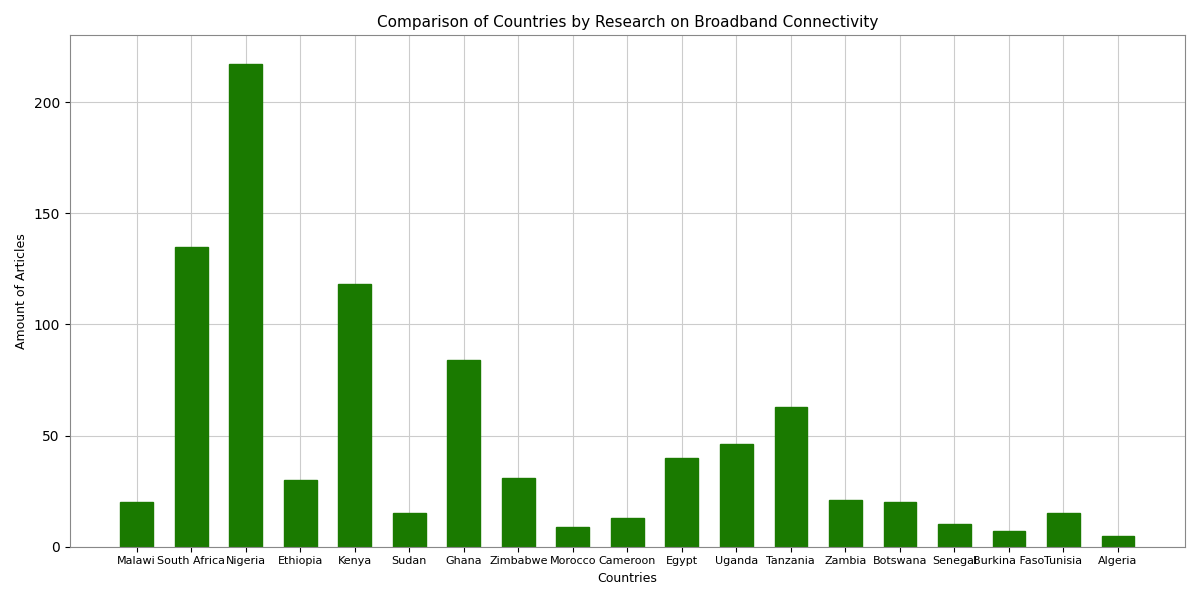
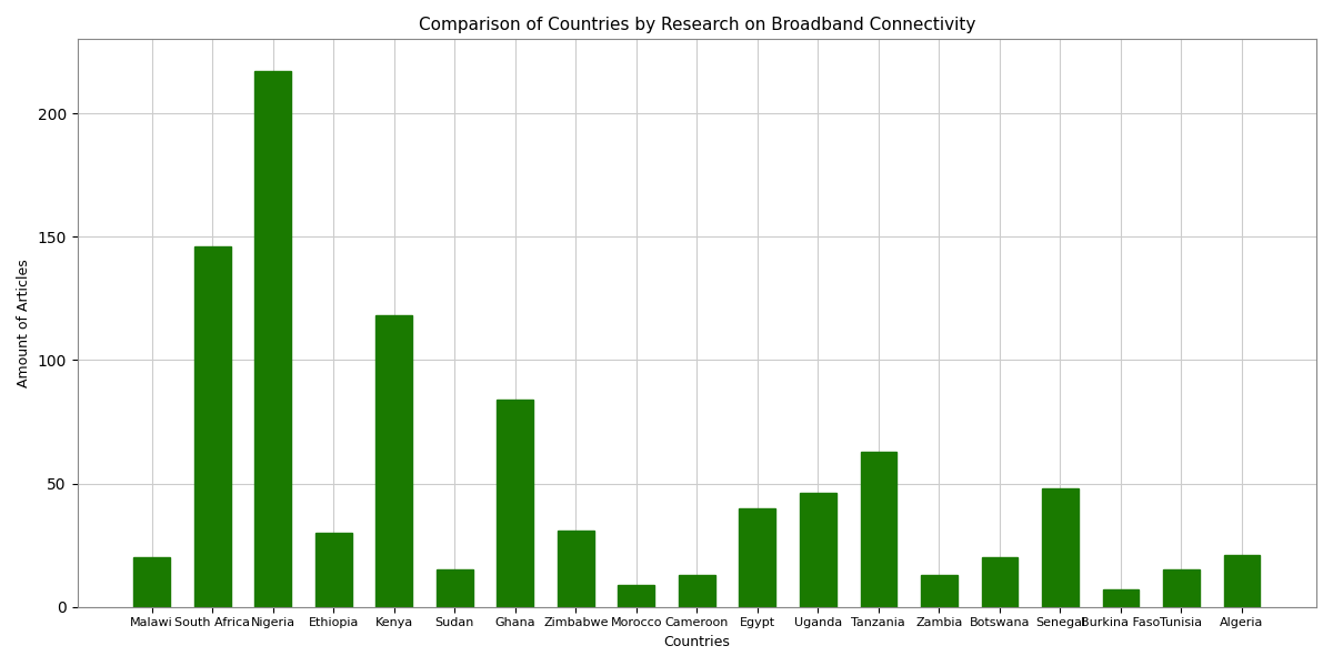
South Africa: 135 -> 146
Zambia: 21 -> 13
Senegal: 10 -> 48
Algeria: 5 -> 21
